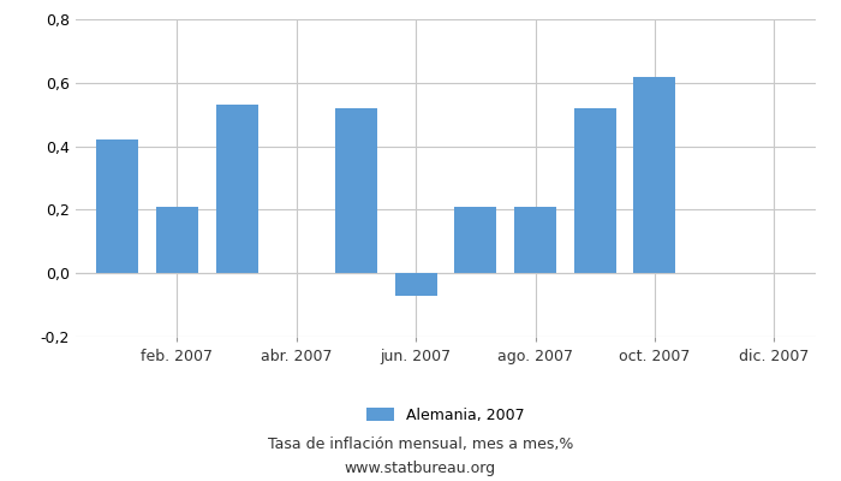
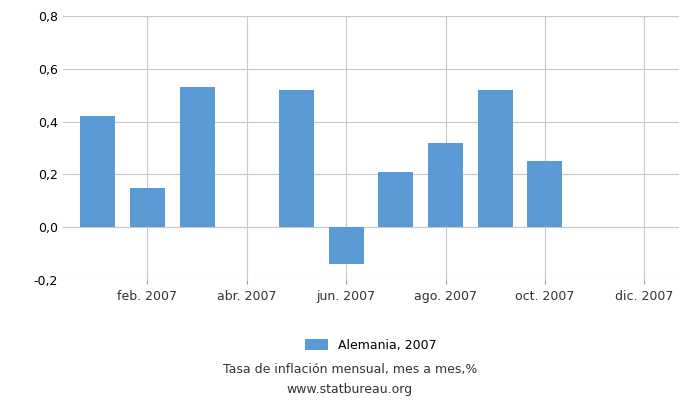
feb. 2007: 0,21 -> 0,15
jun. 2007: -0,07 -> -0,14
ago. 2007: 0,21 -> 0,32
oct. 2007: 0,62 -> 0,25
